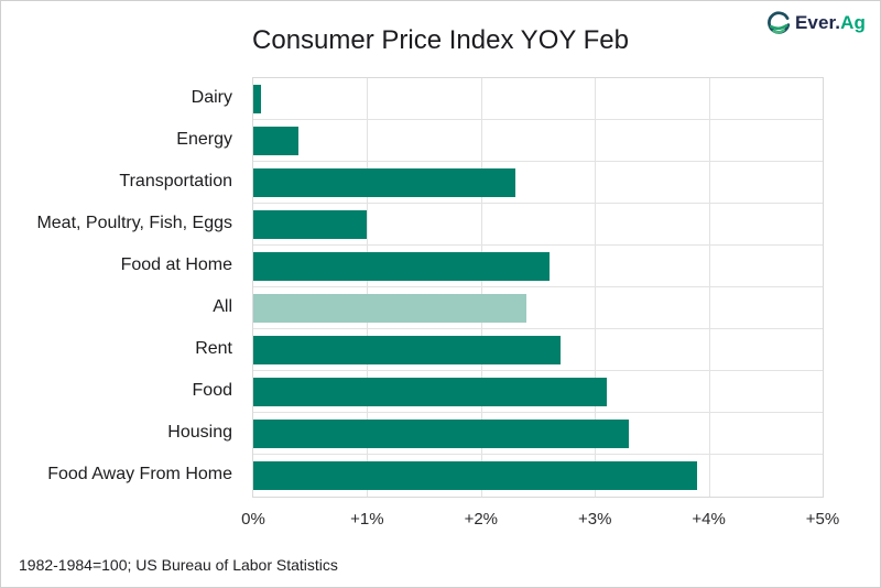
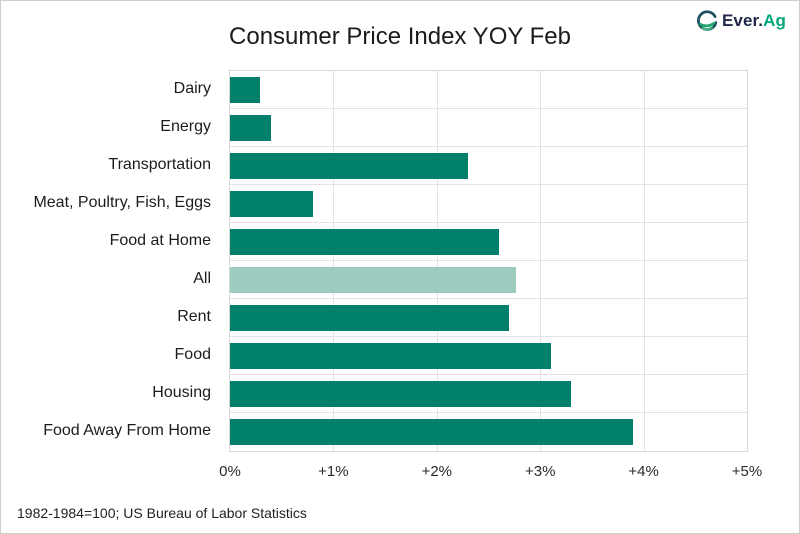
Dairy: 0.07% -> 0.29%
Meat, Poultry, Fish, Eggs: 1.00% -> 0.80%
All: 2.40% -> 2.77%
